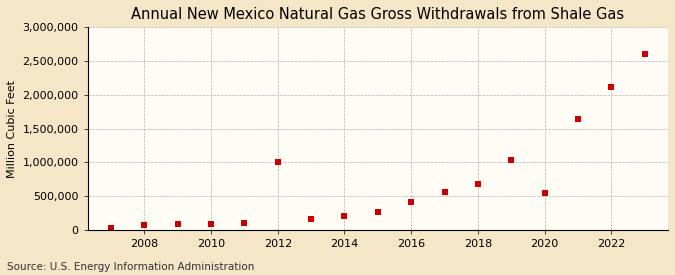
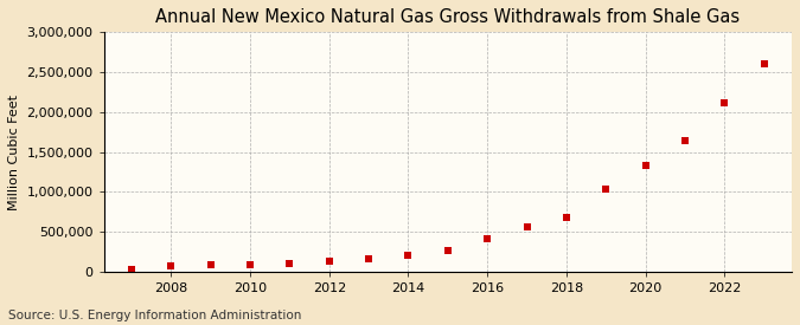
2012: 1,000,000 -> 140,000
2020: 540,000 -> 1,320,000
